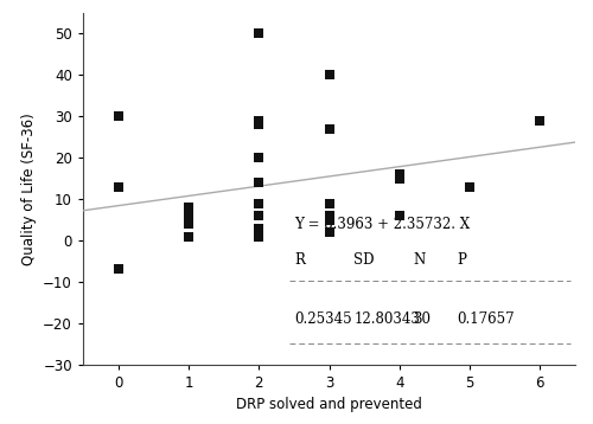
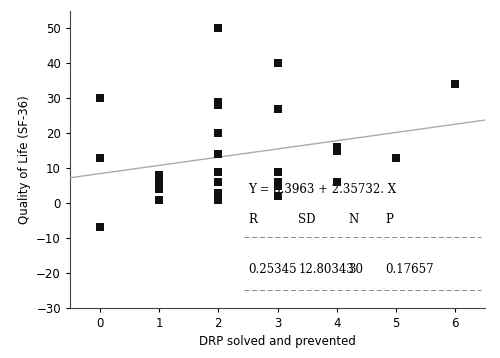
6: 29 -> 34
